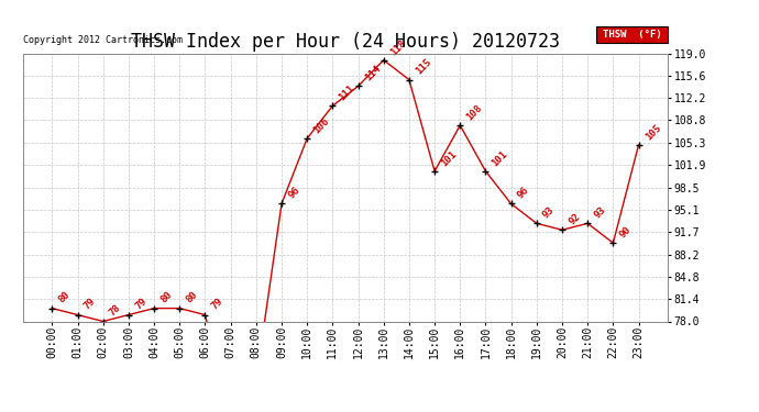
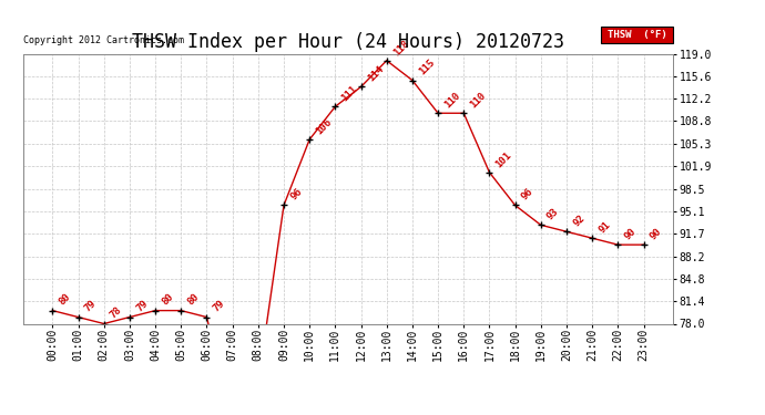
15:00: 101 -> 110
16:00: 108 -> 110
21:00: 93 -> 91
23:00: 105 -> 90
